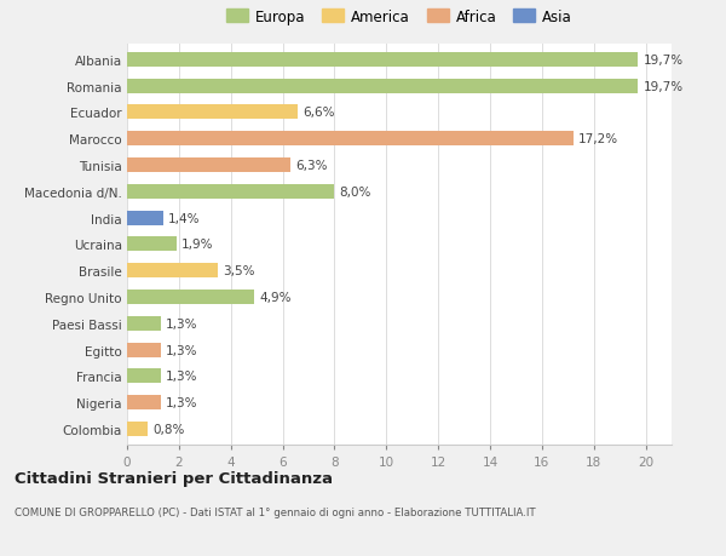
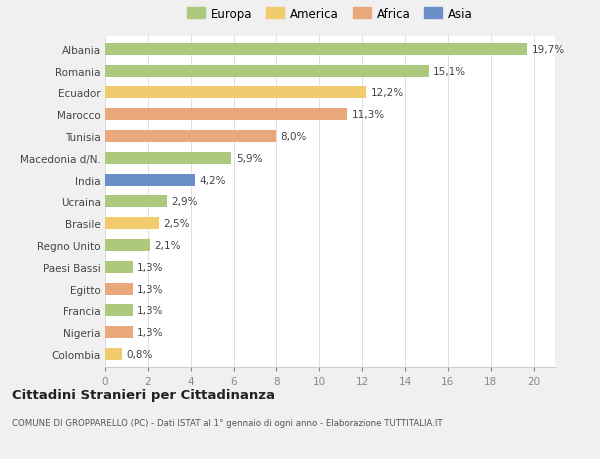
Romania: 19,7% -> 15,1%
Ecuador: 6,6% -> 12,2%
Marocco: 17,2% -> 11,3%
Tunisia: 6,3% -> 8,0%
Macedonia d/N.: 8,0% -> 5,9%
India: 1,4% -> 4,2%
Ucraina: 1,9% -> 2,9%
Brasile: 3,5% -> 2,5%
Regno Unito: 4,9% -> 2,1%
